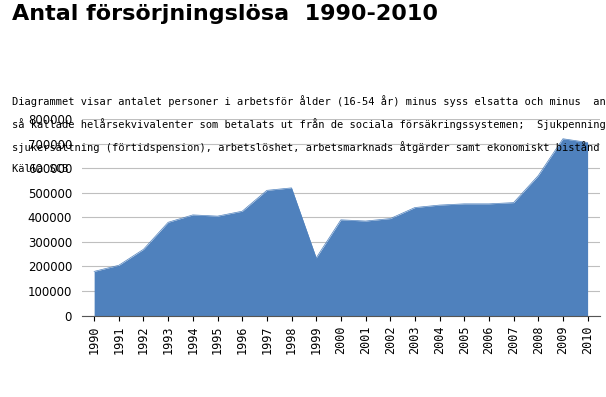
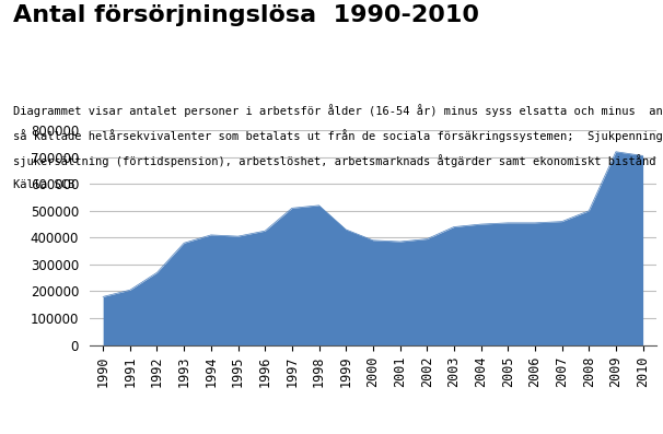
1999: 235000 -> 430000
2008: 570000 -> 500000
